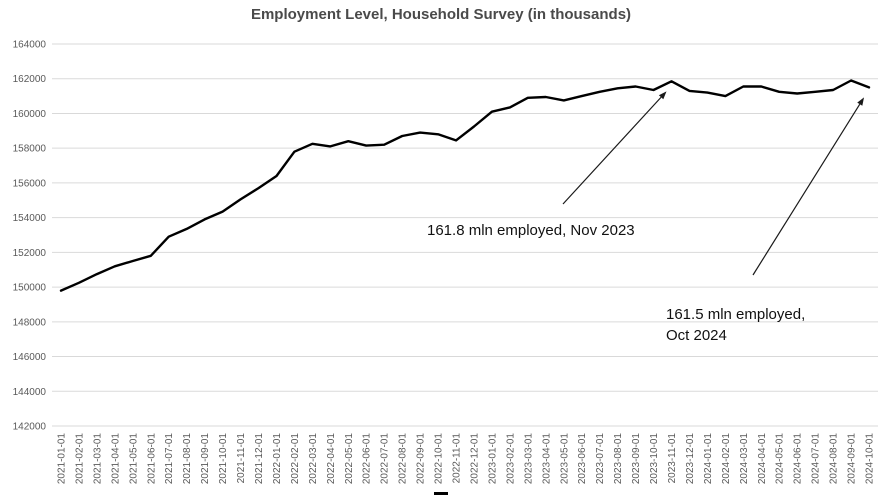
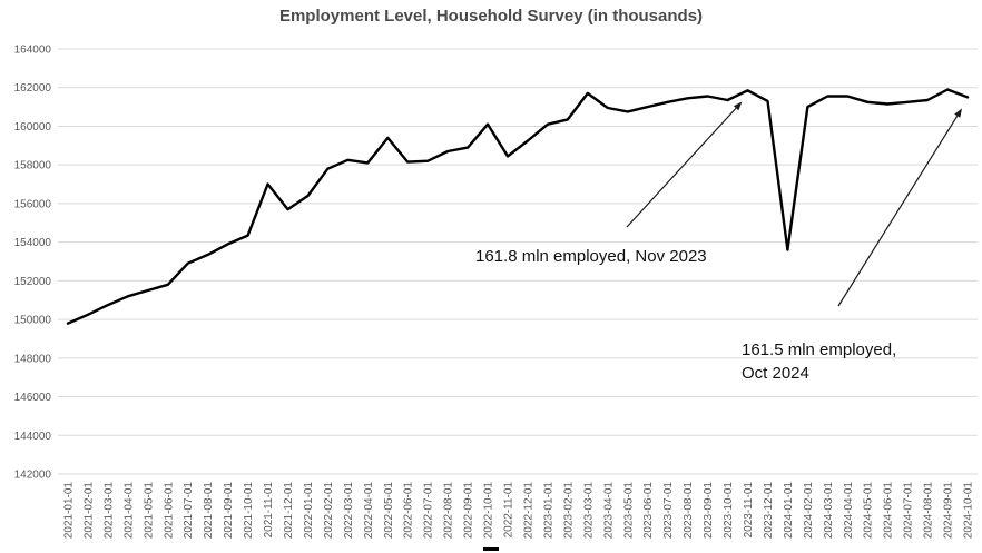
2021-11-01: 155000 -> 157000
2022-05-01: 158400 -> 159400
2022-10-01: 158800 -> 160100
2023-03-01: 160900 -> 161700
2024-01-01: 161200 -> 153600
